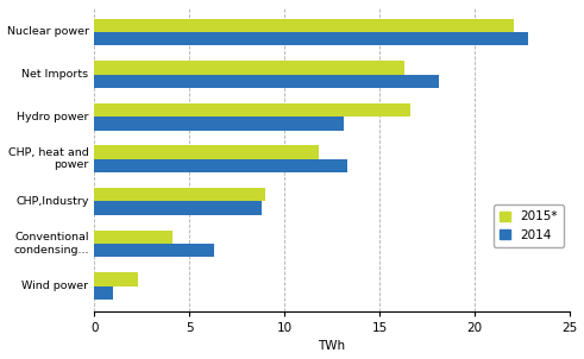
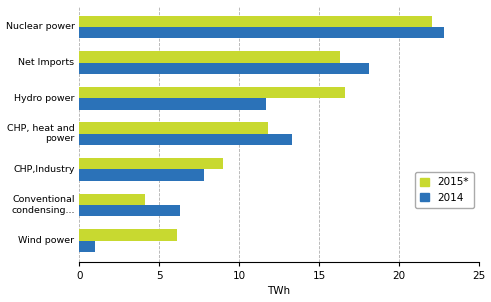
2014/Hydro power: 13.1 -> 11.7
2014/CHP,Industry: 8.8 -> 7.8
2015*/Wind power: 2.3 -> 6.1
